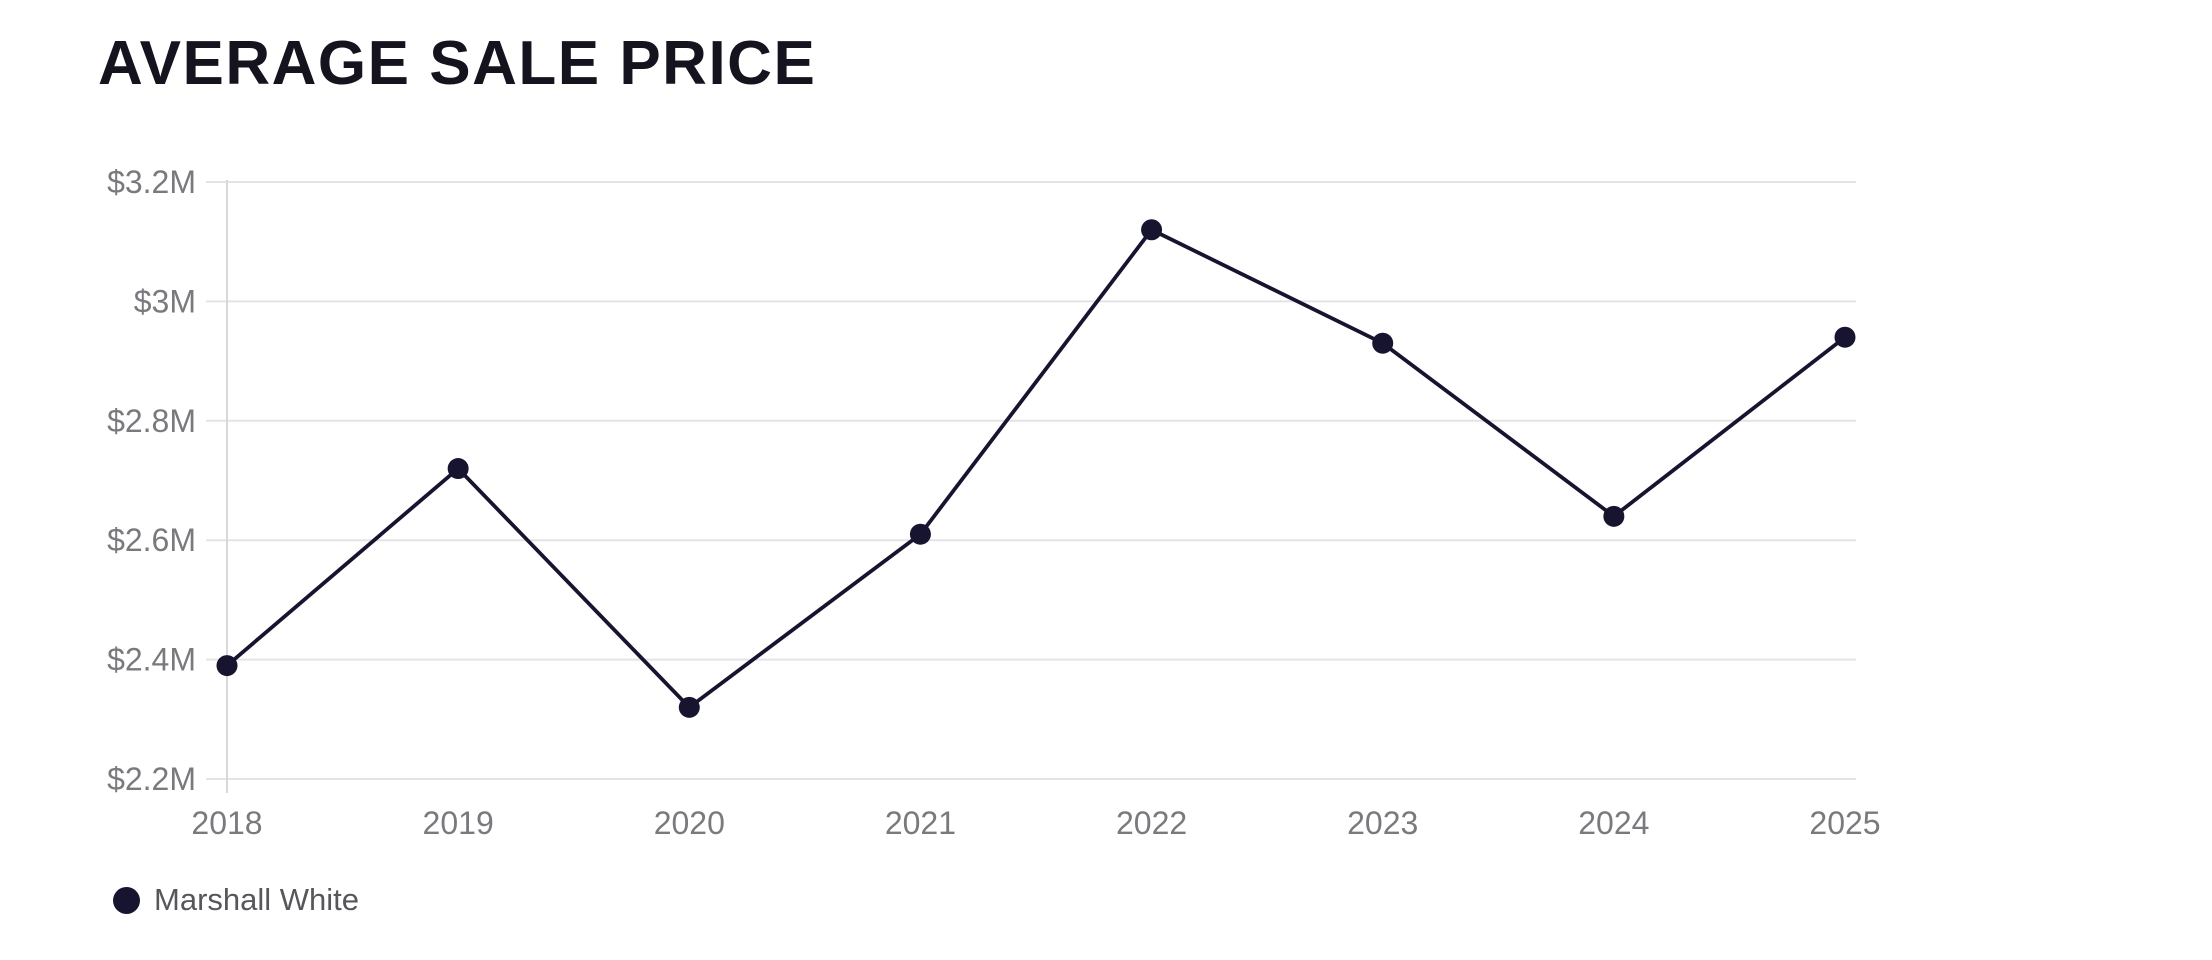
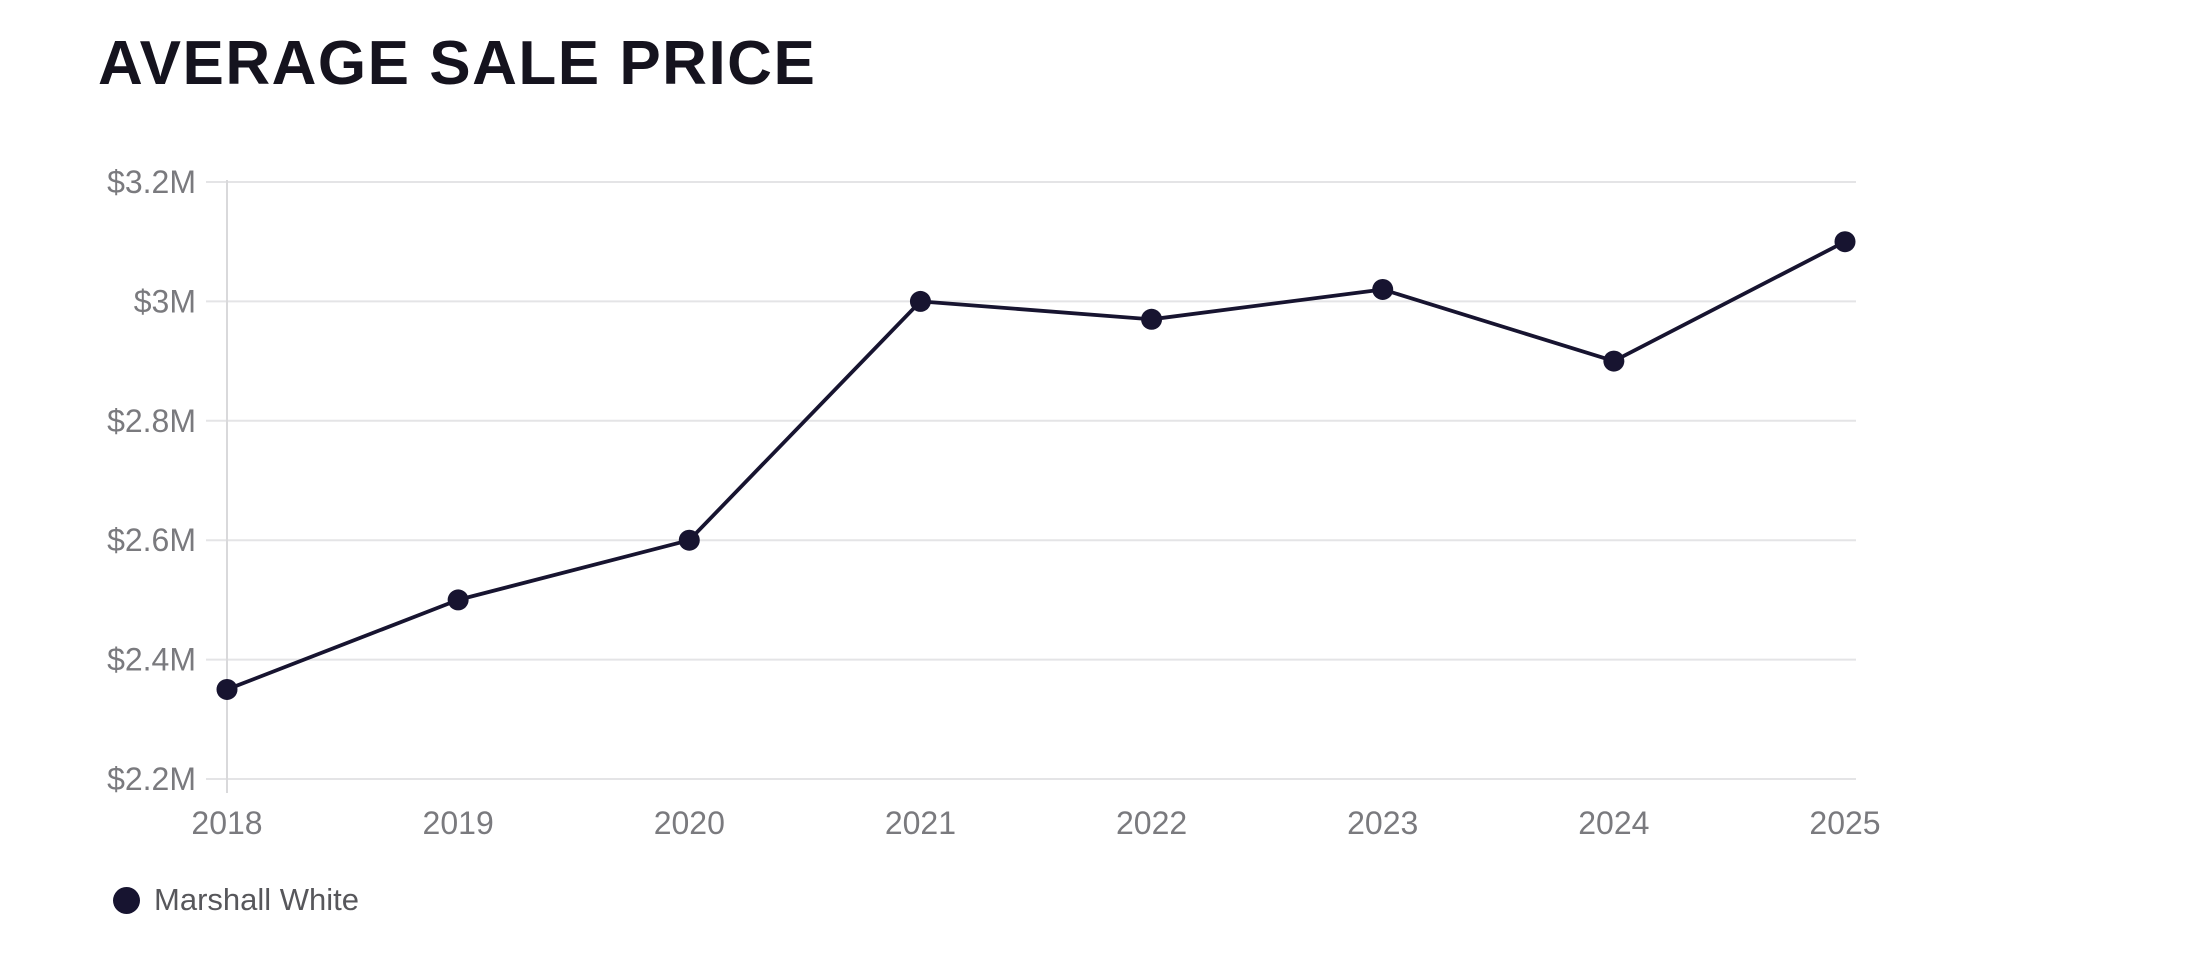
2018: $2.39M -> $2.35M
2019: $2.72M -> $2.50M
2020: $2.32M -> $2.60M
2021: $2.61M -> $3.00M
2022: $3.12M -> $2.97M
2023: $2.93M -> $3.02M
2024: $2.64M -> $2.90M
2025: $2.94M -> $3.10M
